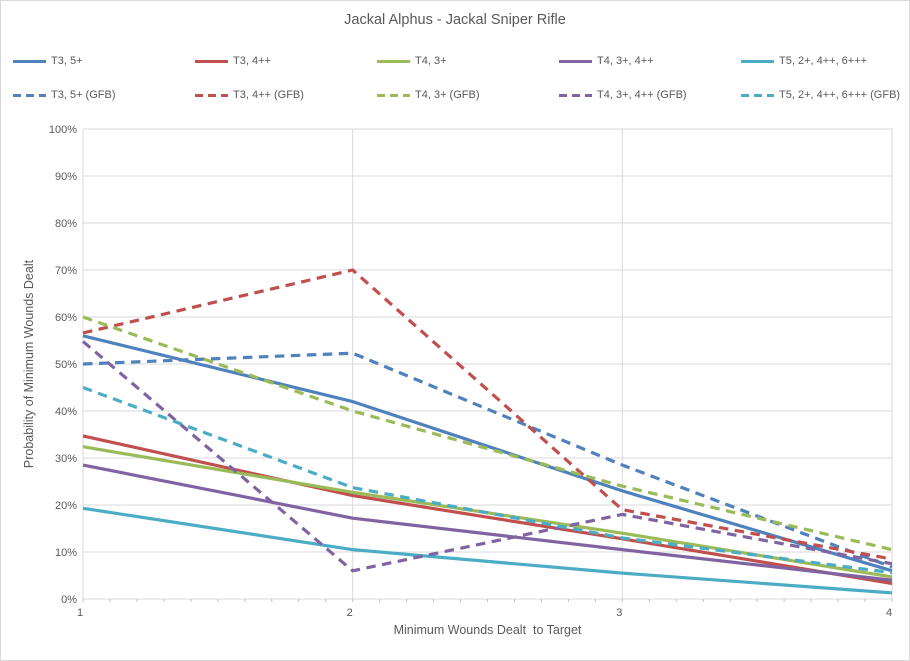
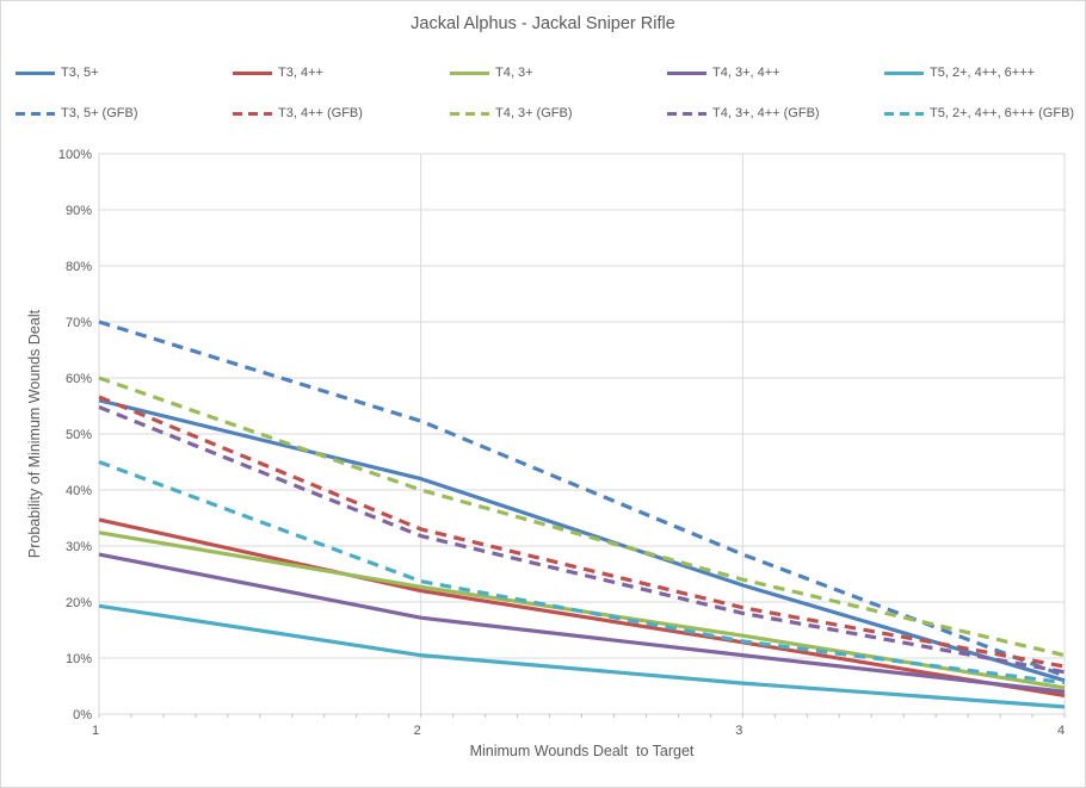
T3, 5+ (GFB)/1: 50% -> 70%
T3, 4++ (GFB)/2: 70% -> 33%
T4, 3+, 4++ (GFB)/2: 6% -> 32%
